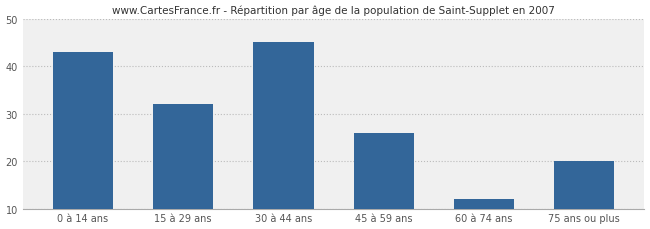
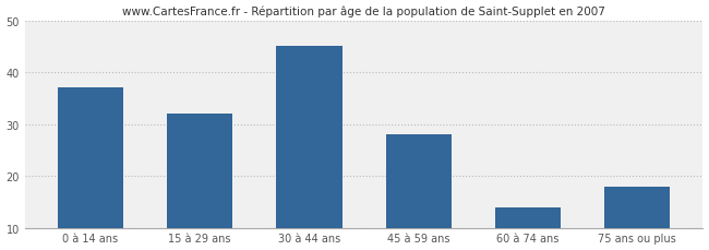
0 à 14 ans: 43 -> 37
45 à 59 ans: 26 -> 28
60 à 74 ans: 12 -> 14
75 ans ou plus: 20 -> 18
